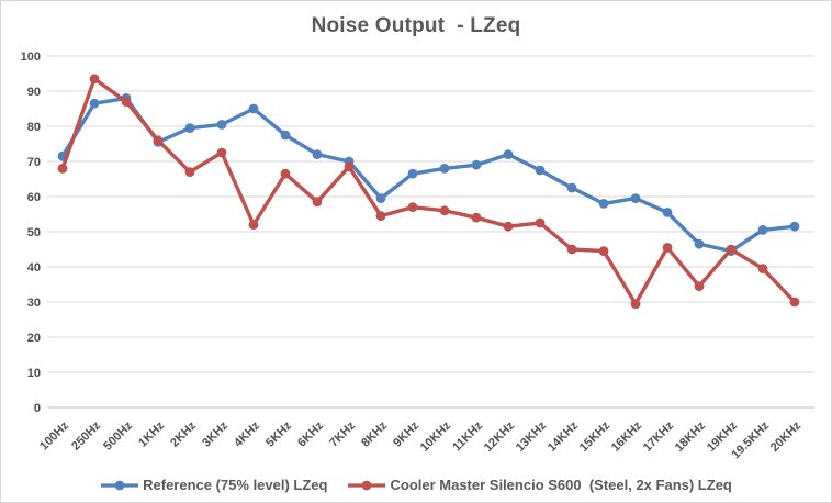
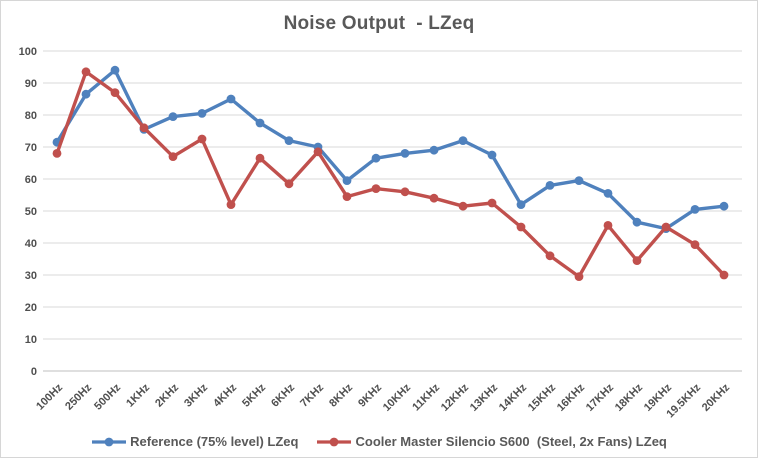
Reference (75% level) LZeq/500Hz: 88 -> 94
Reference (75% level) LZeq/14KHz: 62 -> 52
Cooler Master Silencio S600 (Steel, 2x Fans) LZeq/15KHz: 44 -> 36
